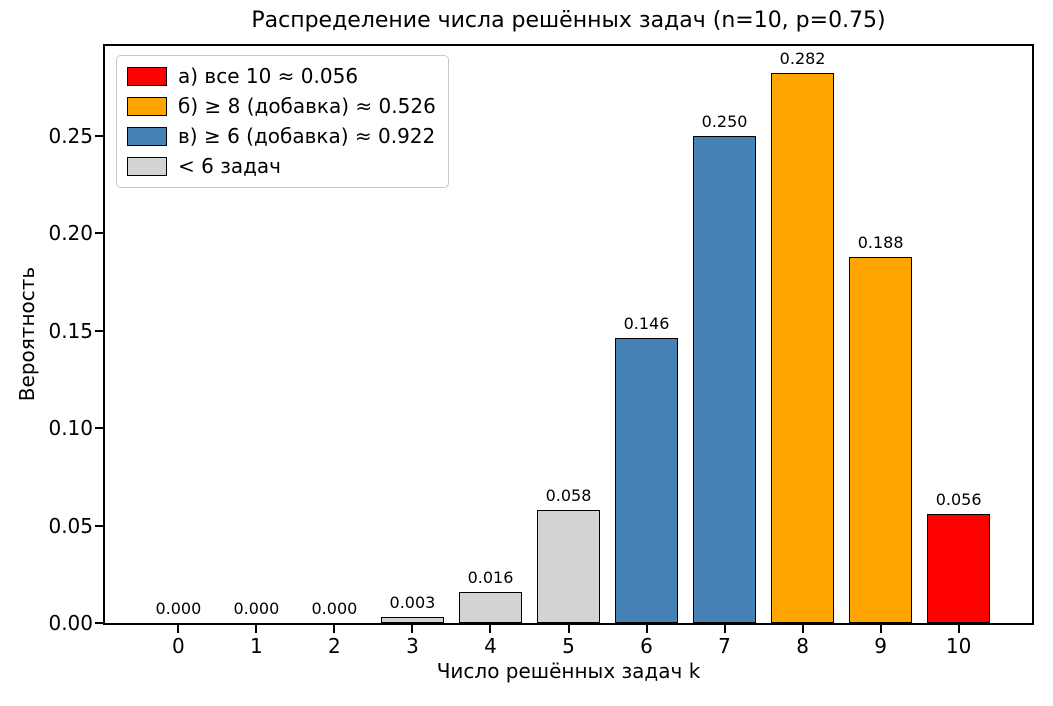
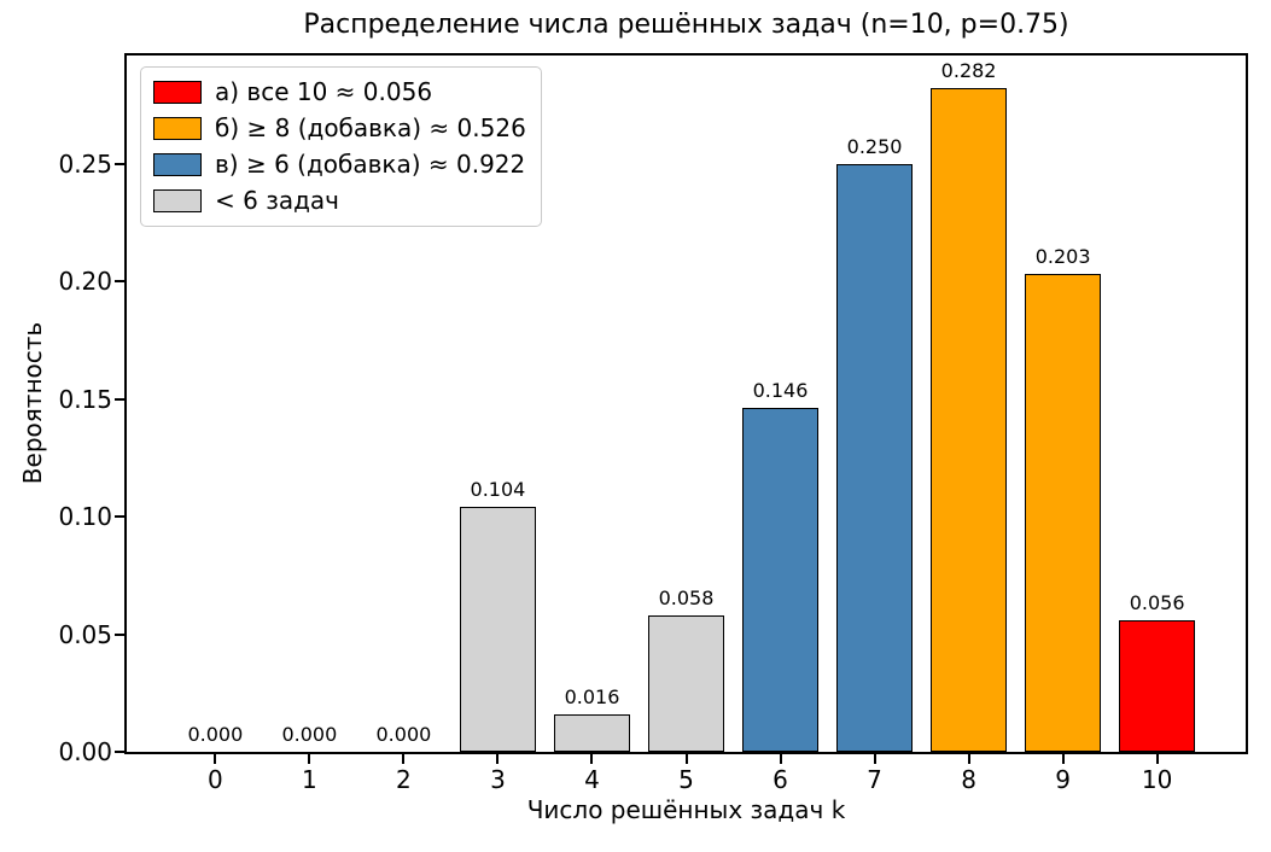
3: 0.003 -> 0.104
9: 0.188 -> 0.203
